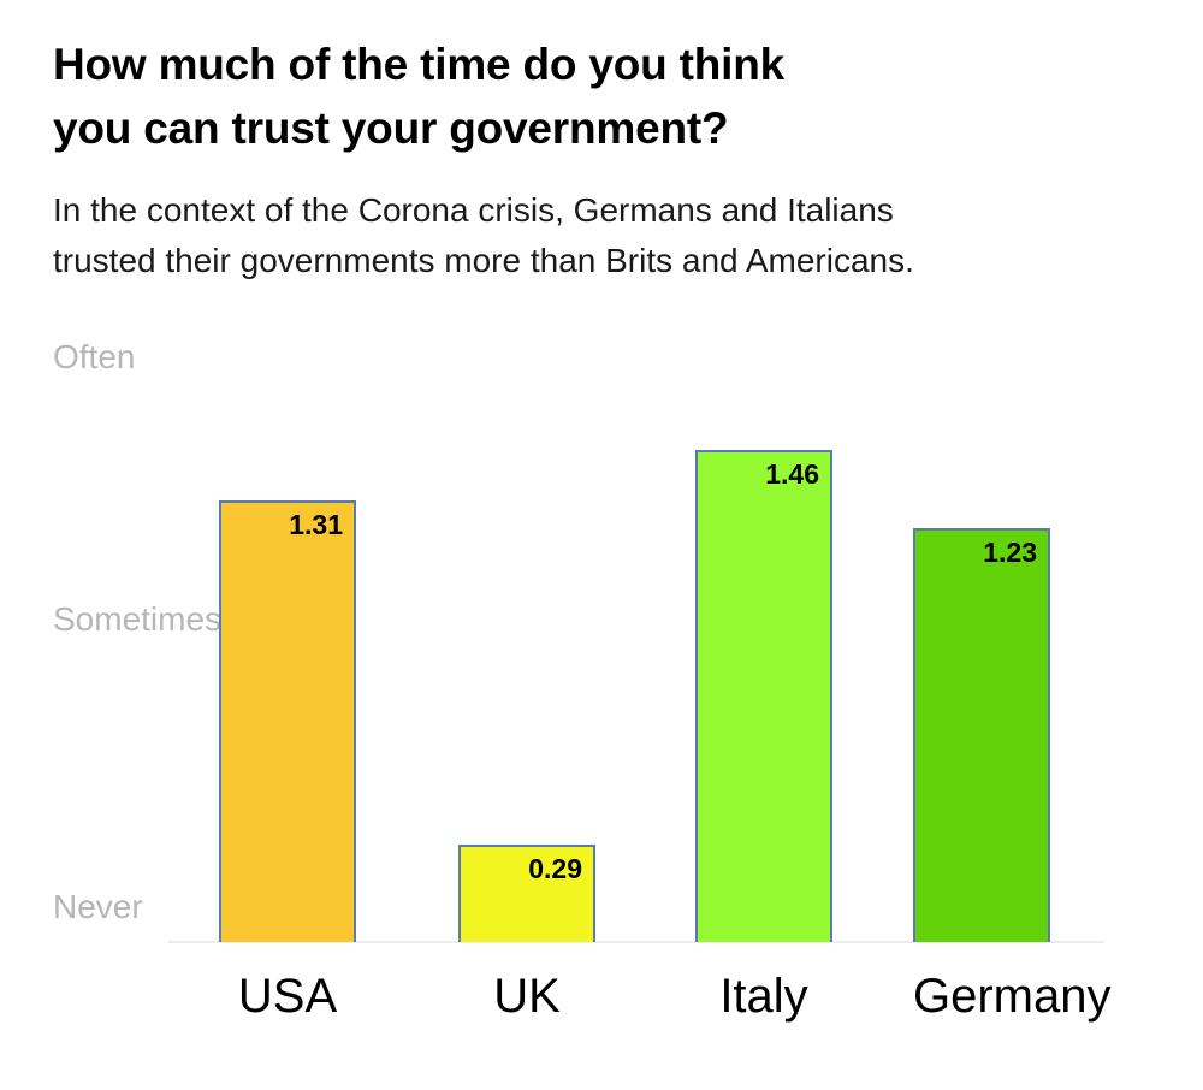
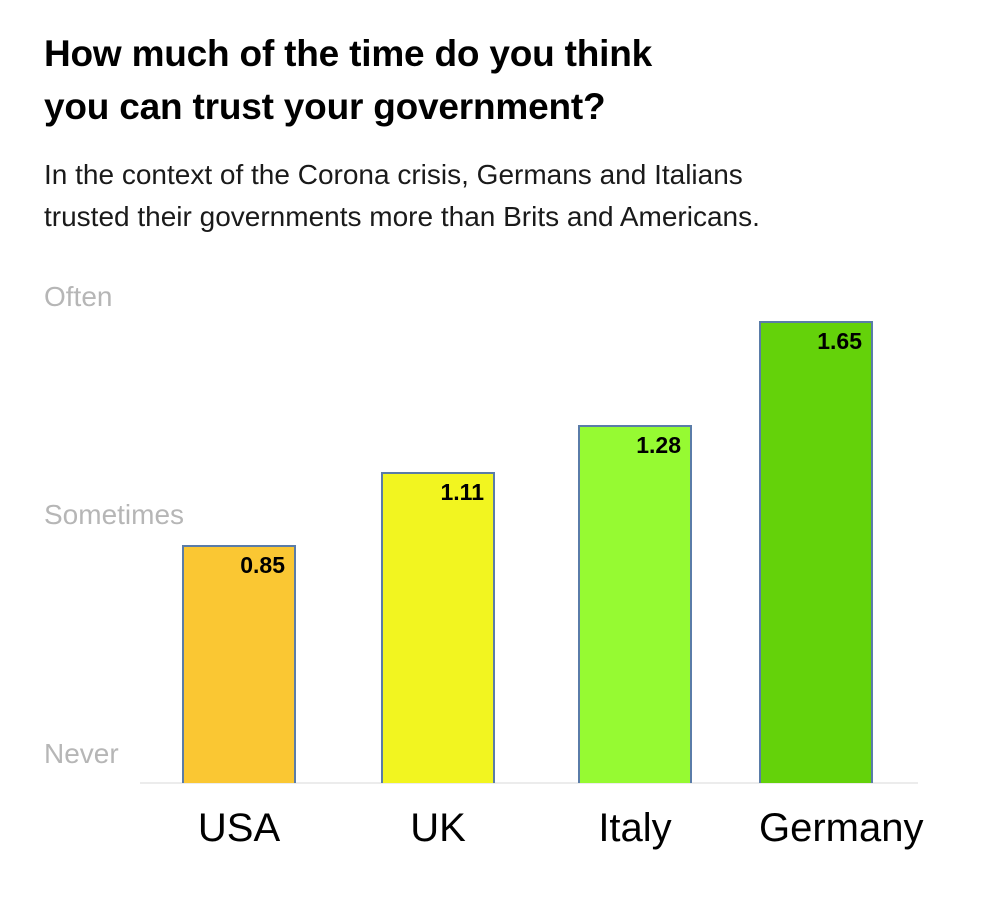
USA: 1.31 -> 0.85
UK: 0.29 -> 1.11
Italy: 1.46 -> 1.28
Germany: 1.23 -> 1.65
